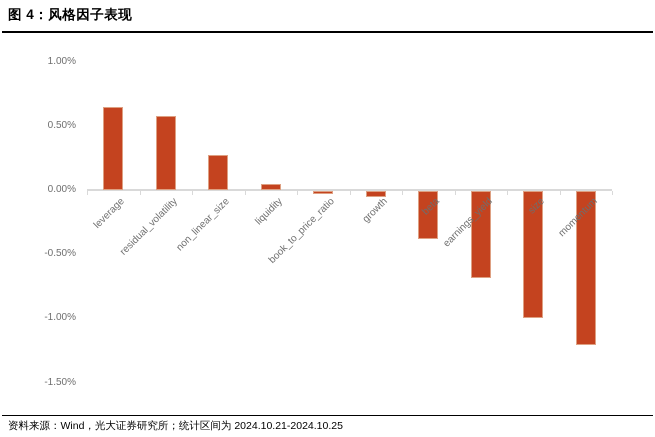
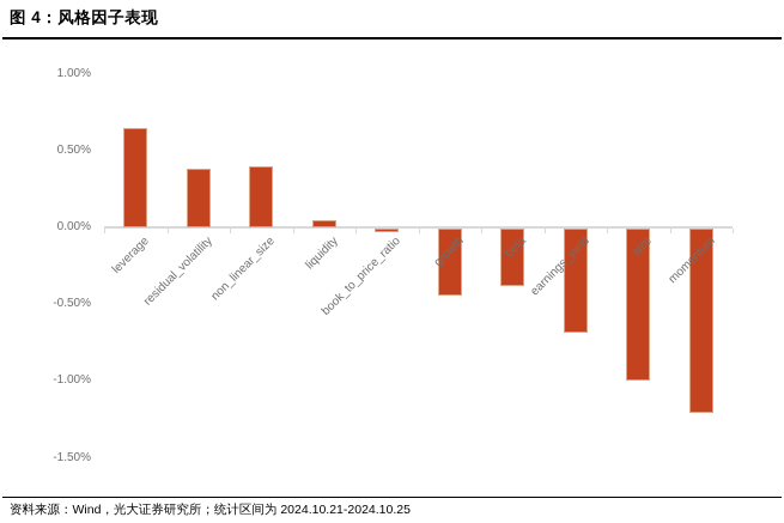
residual_volatility: 0.58% -> 0.38%
non_linear_size: 0.27% -> 0.40%
growth: -0.05% -> -0.44%
